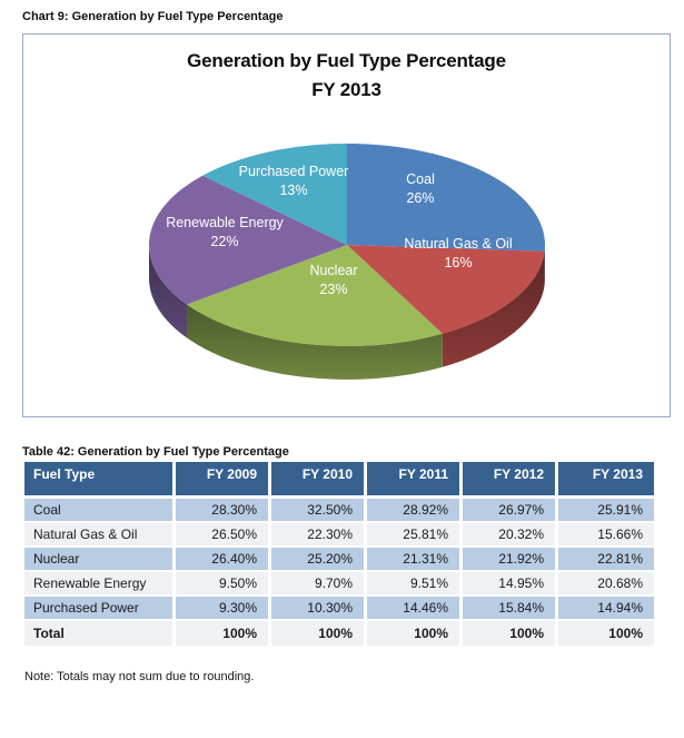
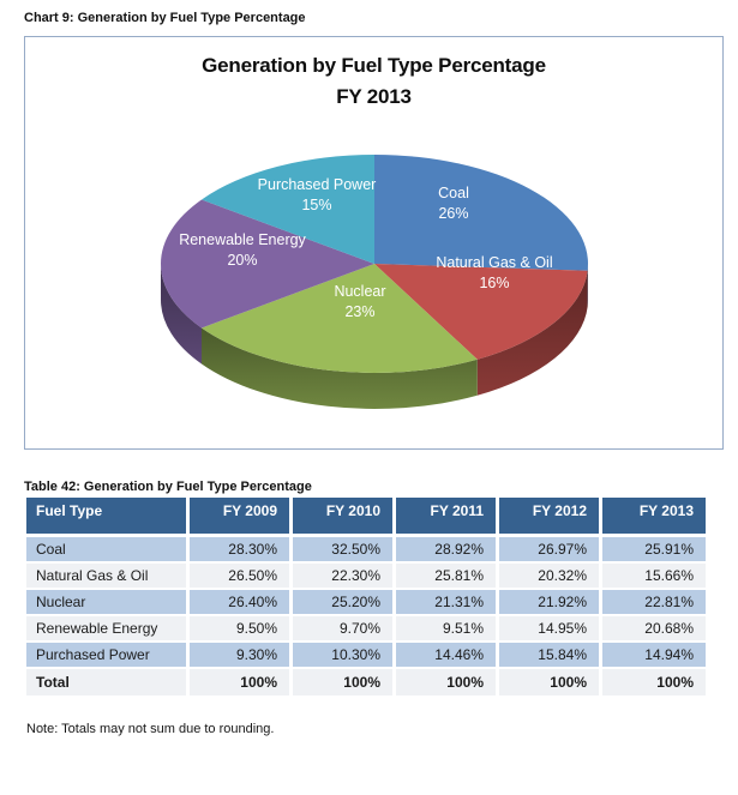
Generation by Fuel Type Percentage/Renewable Energy: 22% -> 20%
Generation by Fuel Type Percentage/Purchased Power: 13% -> 15%
